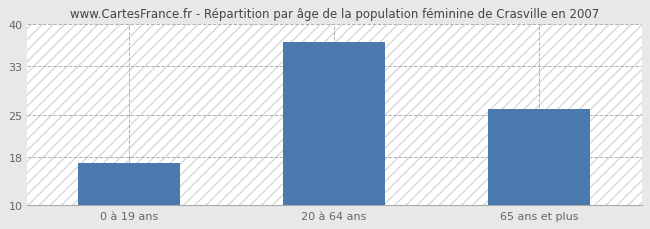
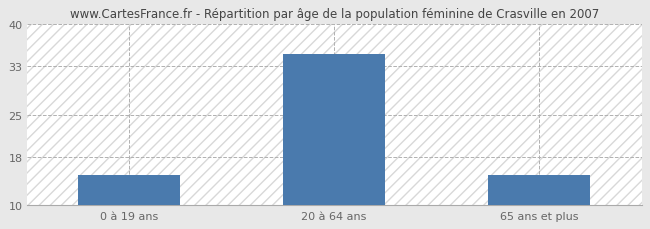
0 à 19 ans: 17 -> 15
20 à 64 ans: 37 -> 35
65 ans et plus: 26 -> 15
